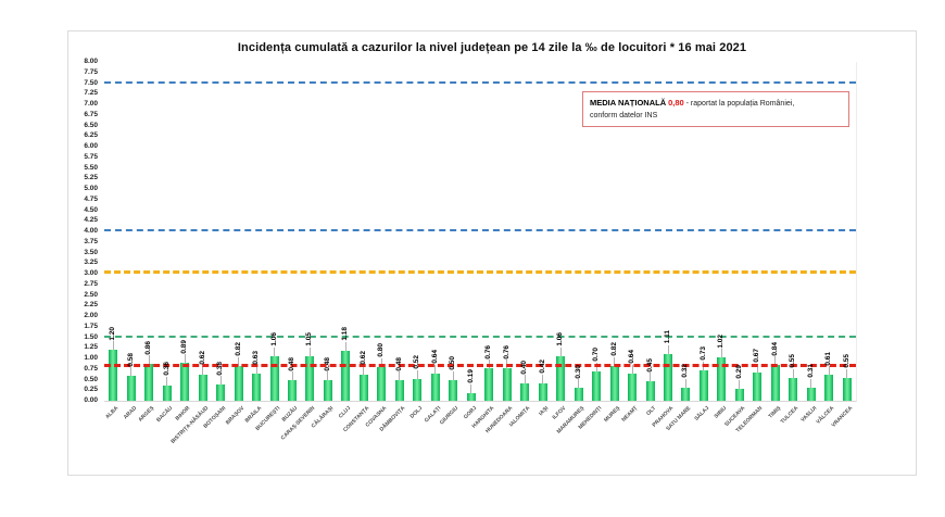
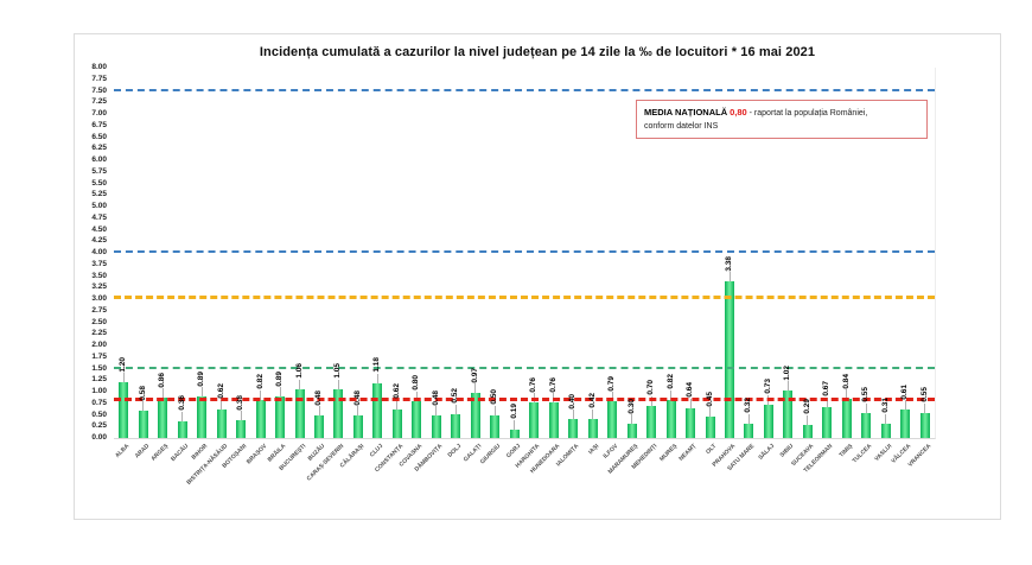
BRĂILA: 0.63 -> 0.89
GALAȚI: 0.64 -> 0.97
ILFOV: 1.06 -> 0.79
PRAHOVA: 1.11 -> 3.38
